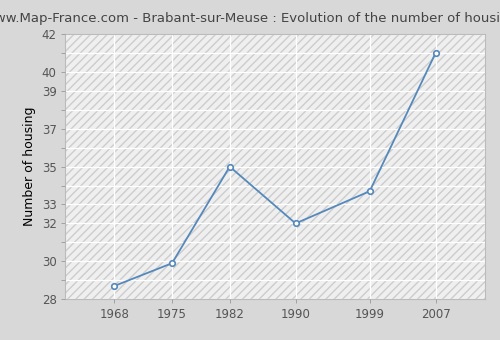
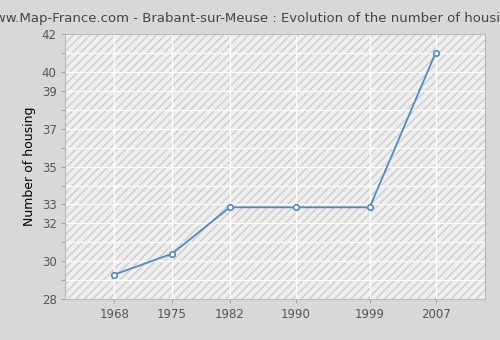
1968: 28.7 -> 29.3
1975: 29.9 -> 30.4
1982: 35.0 -> 32.9
1990: 32.0 -> 32.9
1999: 33.7 -> 32.9
